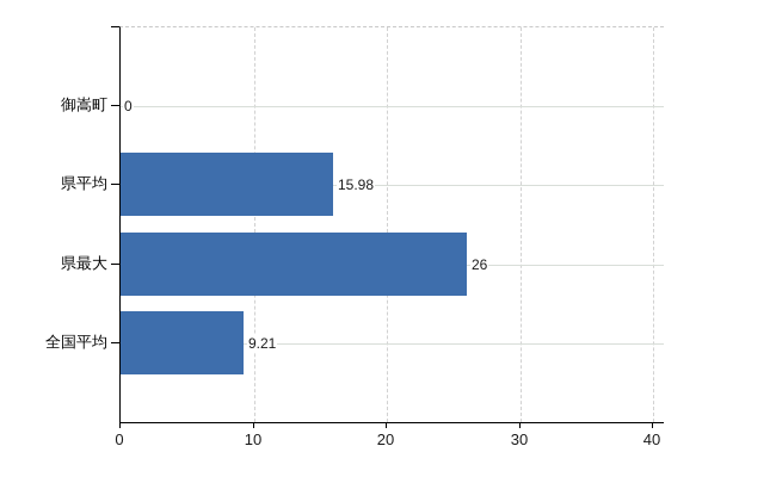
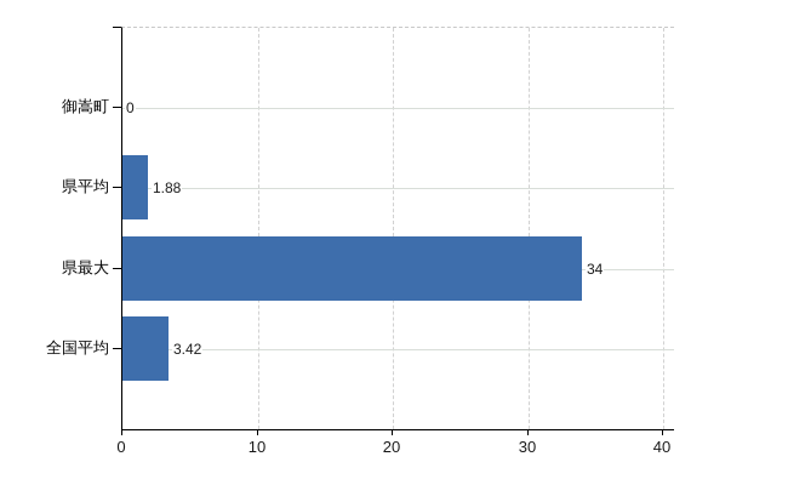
県平均: 15.98 -> 1.88
県最大: 26 -> 34
全国平均: 9.21 -> 3.42
